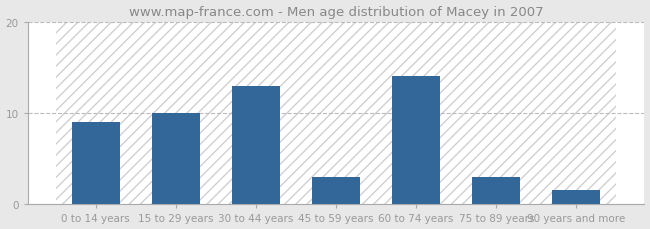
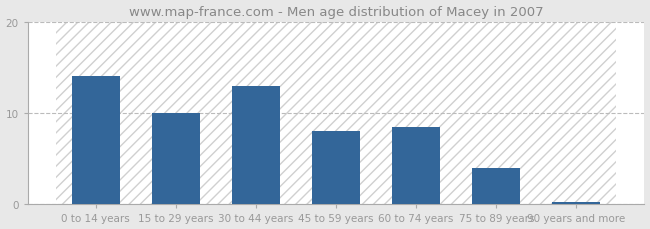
0 to 14 years: 9.0 -> 14.0
45 to 59 years: 3.0 -> 8.0
60 to 74 years: 14.0 -> 8.5
75 to 89 years: 3.0 -> 4.0
90 years and more: 1.6 -> 0.3
